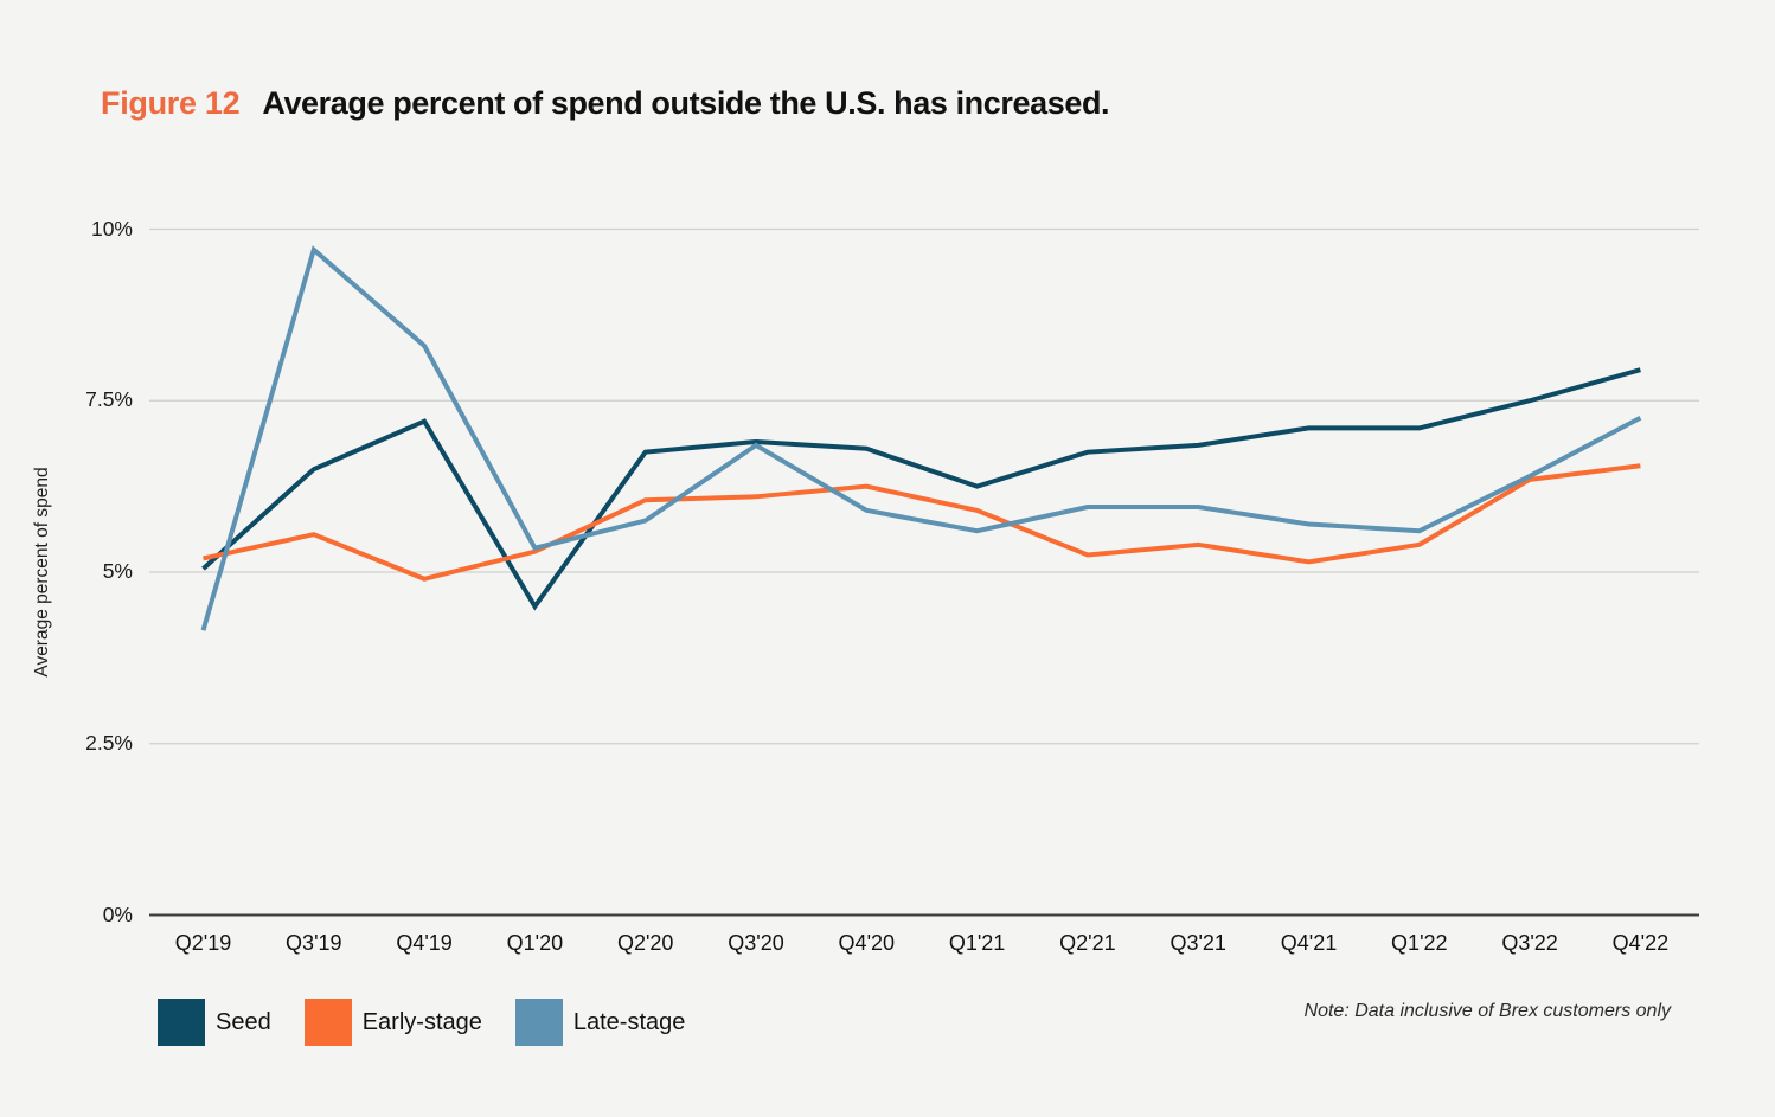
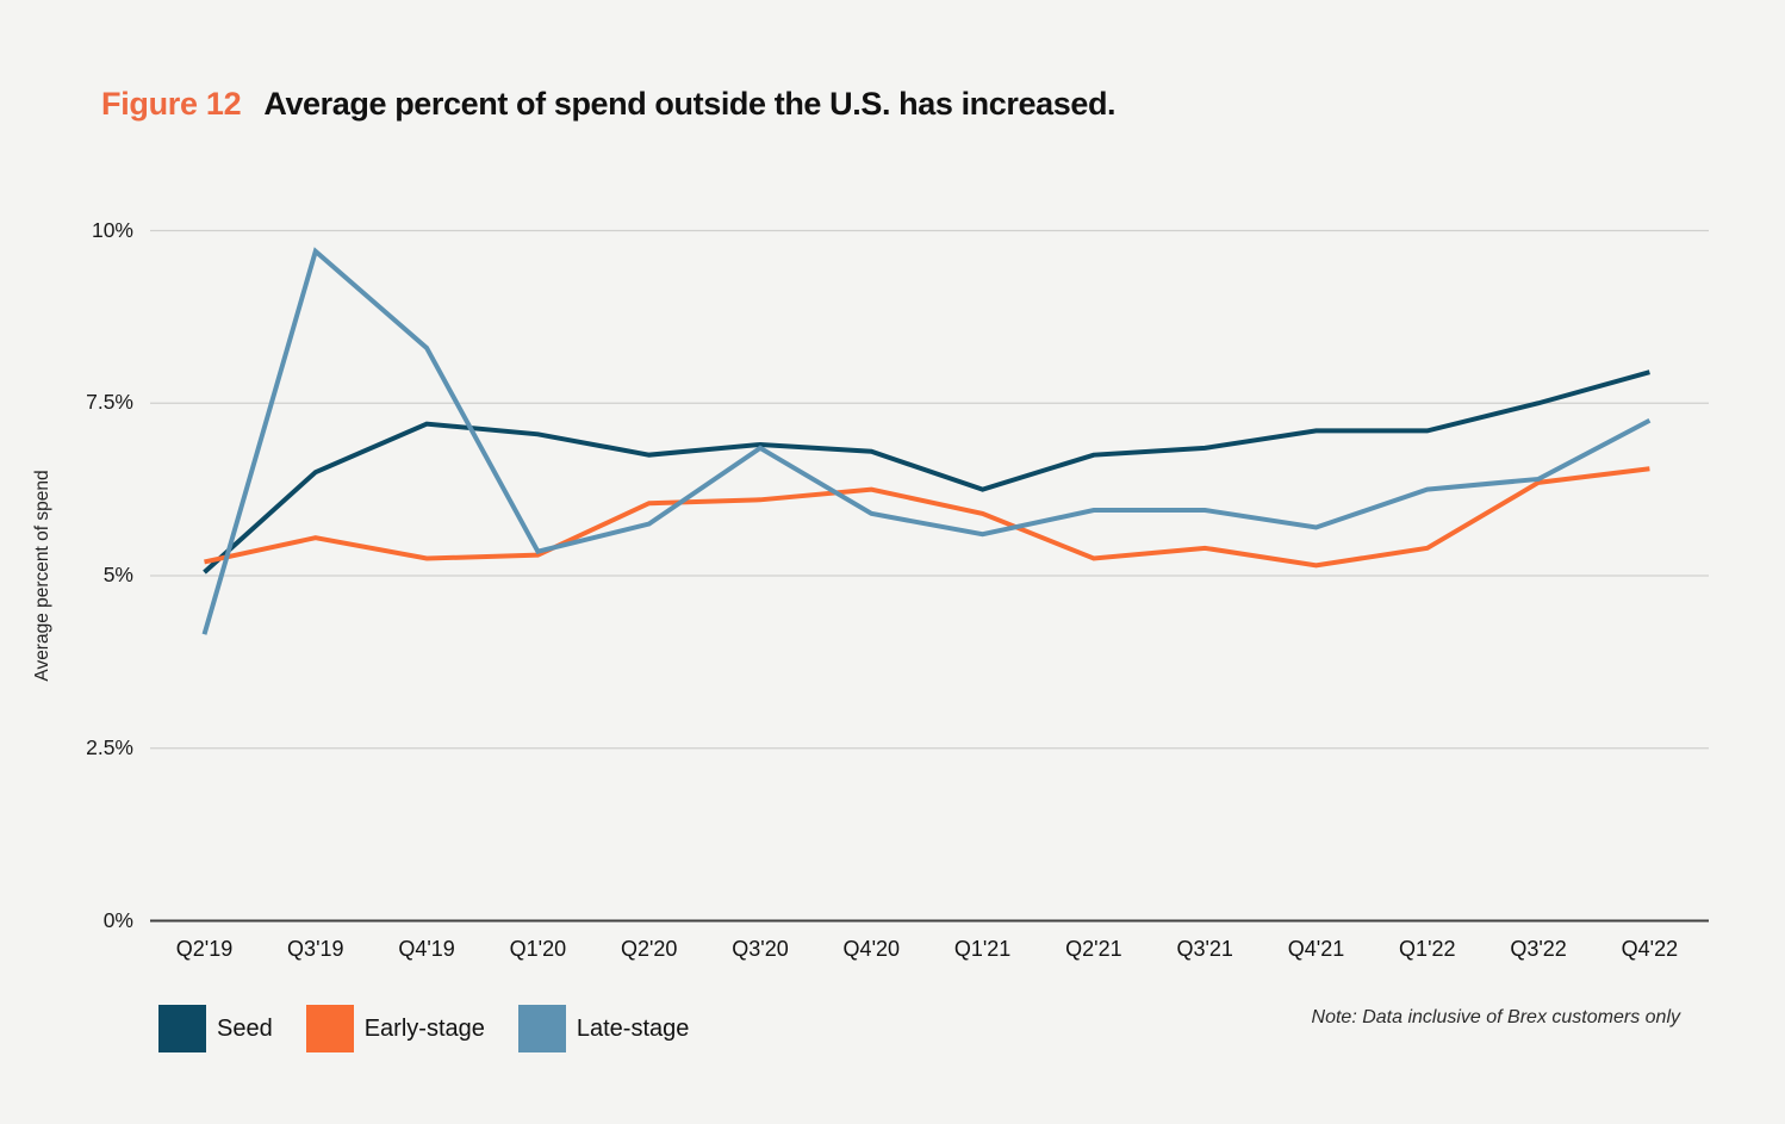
Early-stage/Q4'19: 4.9% -> 5.2%
Seed/Q1'20: 4.5% -> 7.0%
Late-stage/Q1'22: 5.6% -> 6.2%
